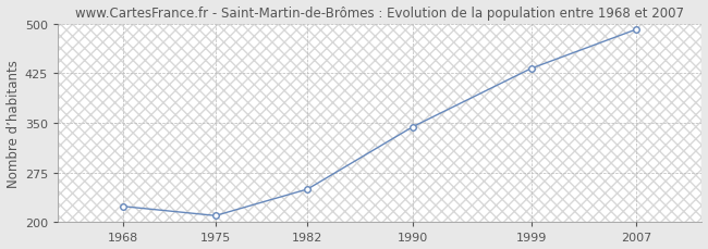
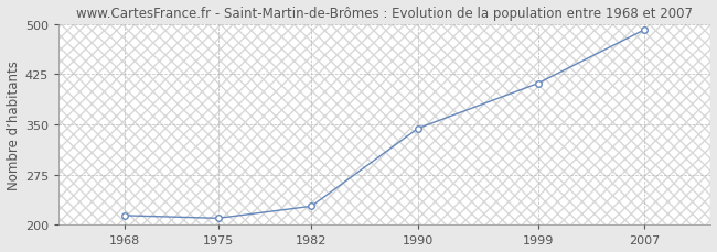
1968: 224 -> 214
1982: 250 -> 228
1999: 432 -> 411
